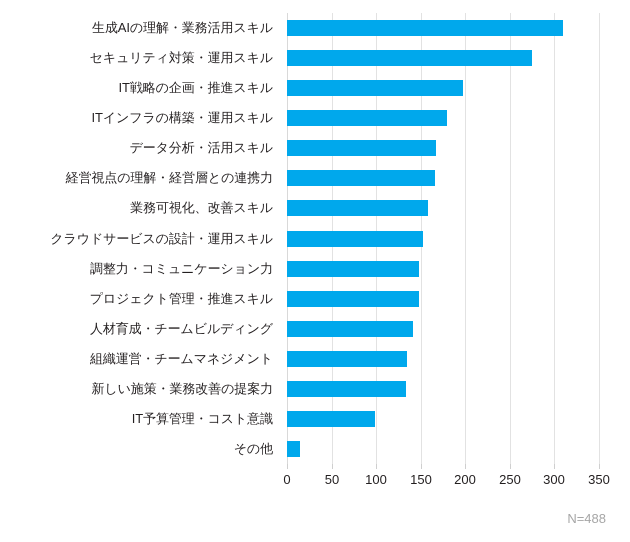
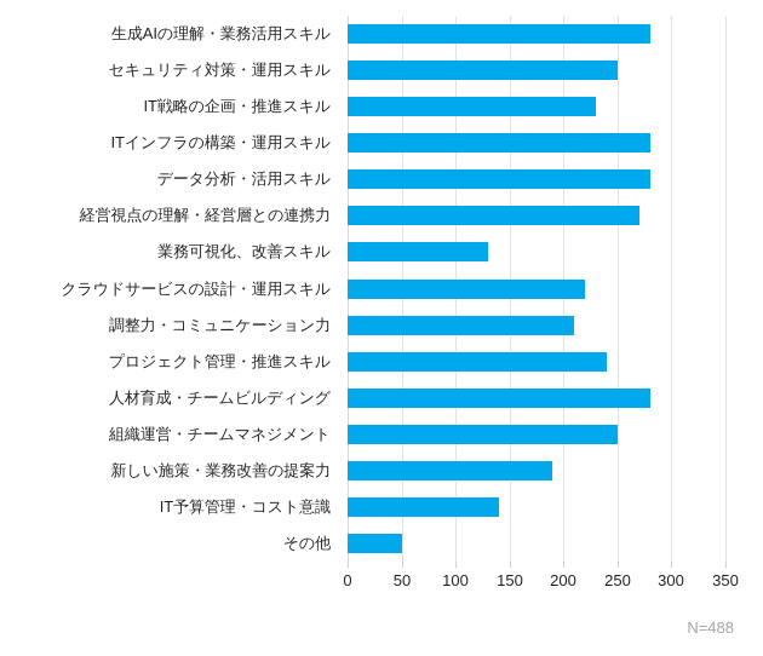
生成AIの理解・業務活用スキル: 310 -> 280
セキュリティ対策・運用スキル: 280 -> 250
IT戦略の企画・推進スキル: 200 -> 230
ITインフラの構築・運用スキル: 180 -> 280
データ分析・活用スキル: 170 -> 280
経営視点の理解・経営層との連携力: 170 -> 270
業務可視化、改善スキル: 160 -> 130
クラウドサービスの設計・運用スキル: 150 -> 220
調整力・コミュニケーション力: 150 -> 210
プロジェクト管理・推進スキル: 150 -> 240
人材育成・チームビルディング: 140 -> 280
組織運営・チームマネジメント: 140 -> 250
新しい施策・業務改善の提案力: 130 -> 190
IT予算管理・コスト意識: 100 -> 140
その他: 20 -> 50
